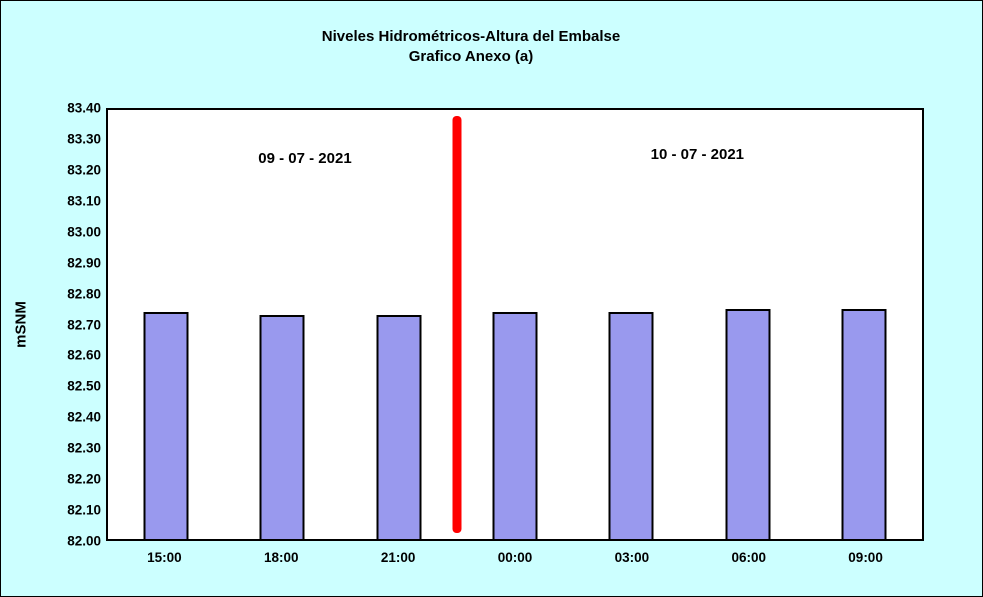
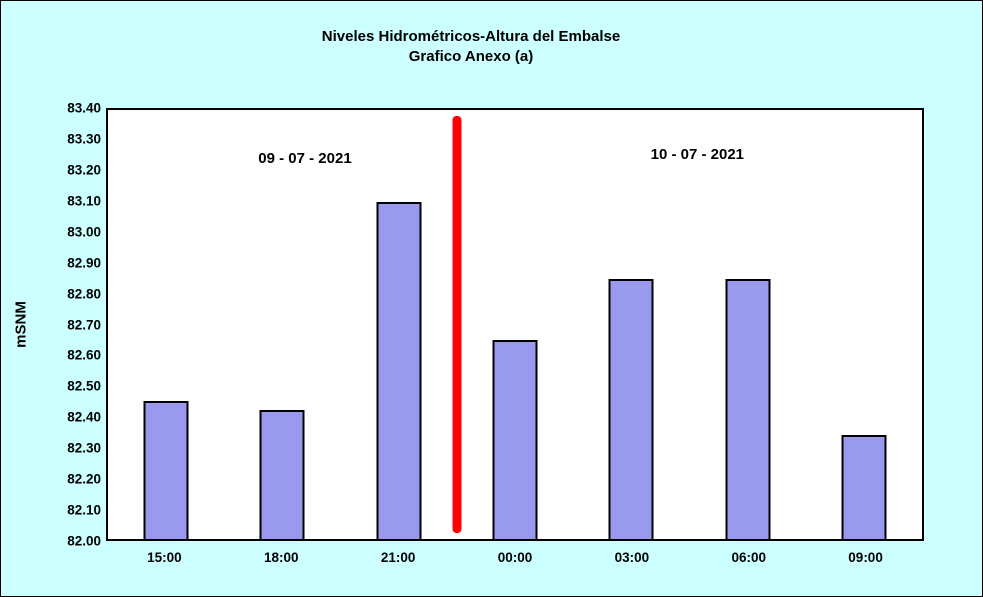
15:00: 82.74 -> 82.45
18:00: 82.73 -> 82.42
21:00: 82.73 -> 83.10
00:00: 82.74 -> 82.65
03:00: 82.74 -> 82.85
06:00: 82.75 -> 82.85
09:00: 82.75 -> 82.34
